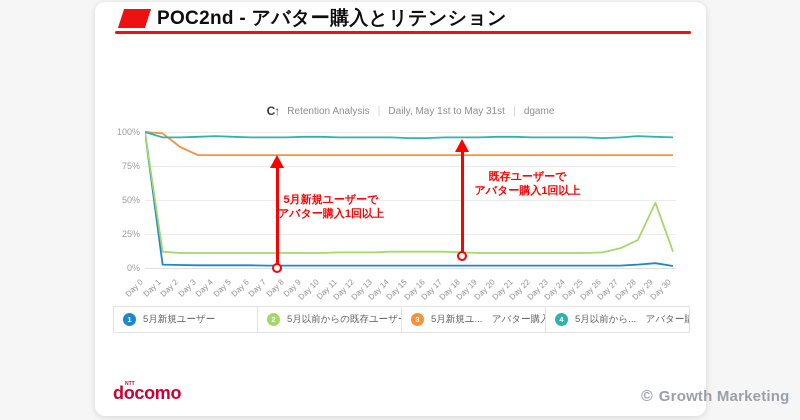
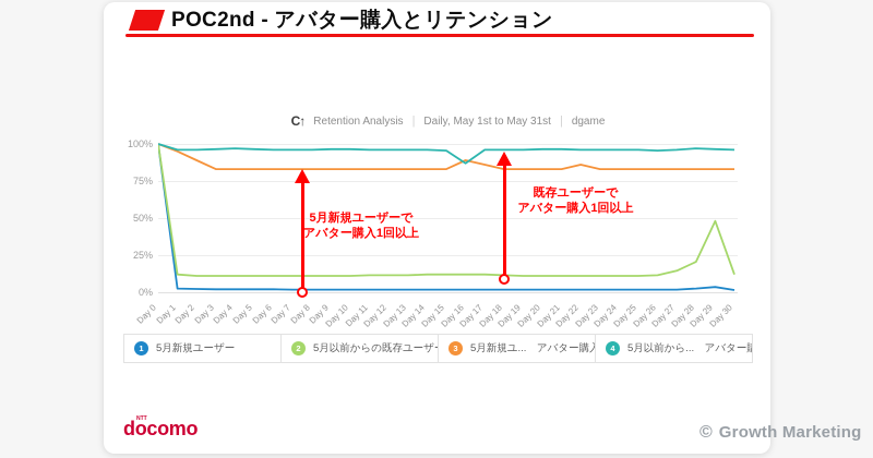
5月新規ユ... アバター購入 >= 1/Day 1: 99% -> 95%
5月新規ユ... アバター購入 >= 1/Day 16: 83% -> 89%
5月以前から... アバター購入 >=1/Day 16: 96% -> 87%
5月新規ユ... アバター購入 >= 1/Day 17: 83% -> 86%
5月新規ユ... アバター購入 >= 1/Day 22: 83% -> 86%
